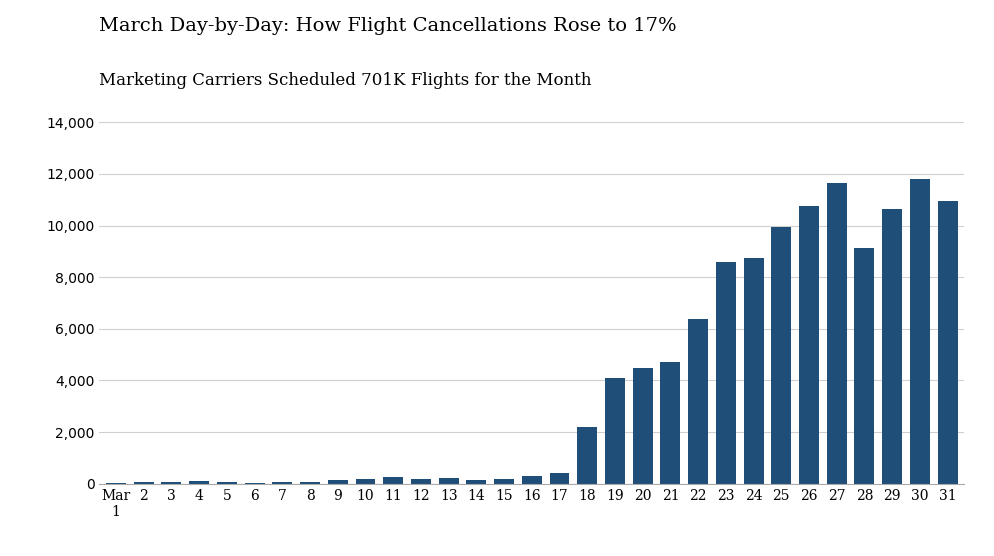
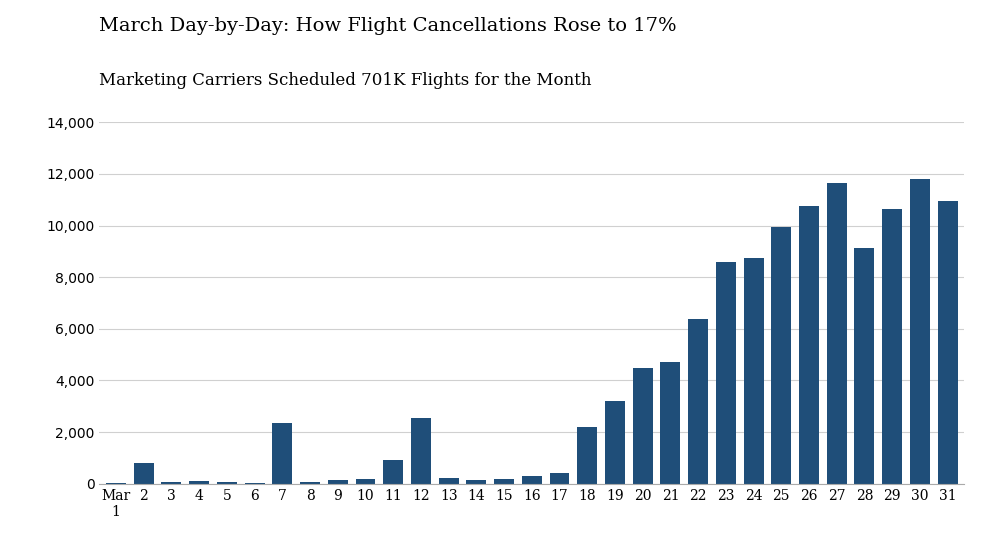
2: 50 -> 800
7: 50 -> 2,350
11: 270 -> 900
12: 180 -> 2,550
19: 4,100 -> 3,200
